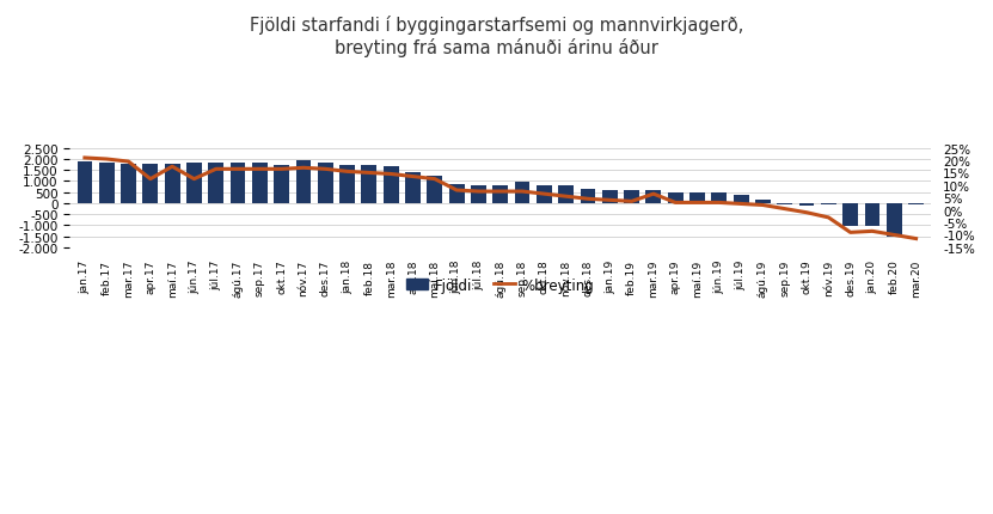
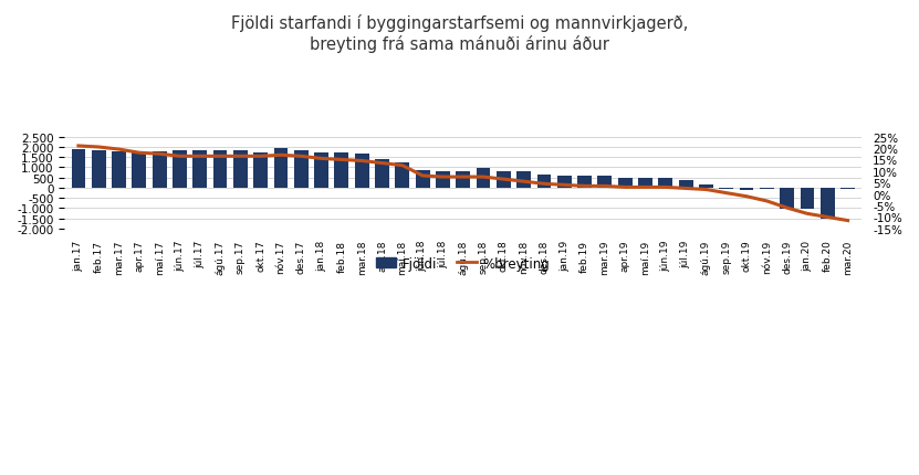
%breyting/apr.17: 12.5% -> 18.0%
%breyting/jún.17: 12.5% -> 16.5%
%breyting/mar.19: 6.5% -> 3.5%
%breyting/des.19: -9.0% -> -6.0%
